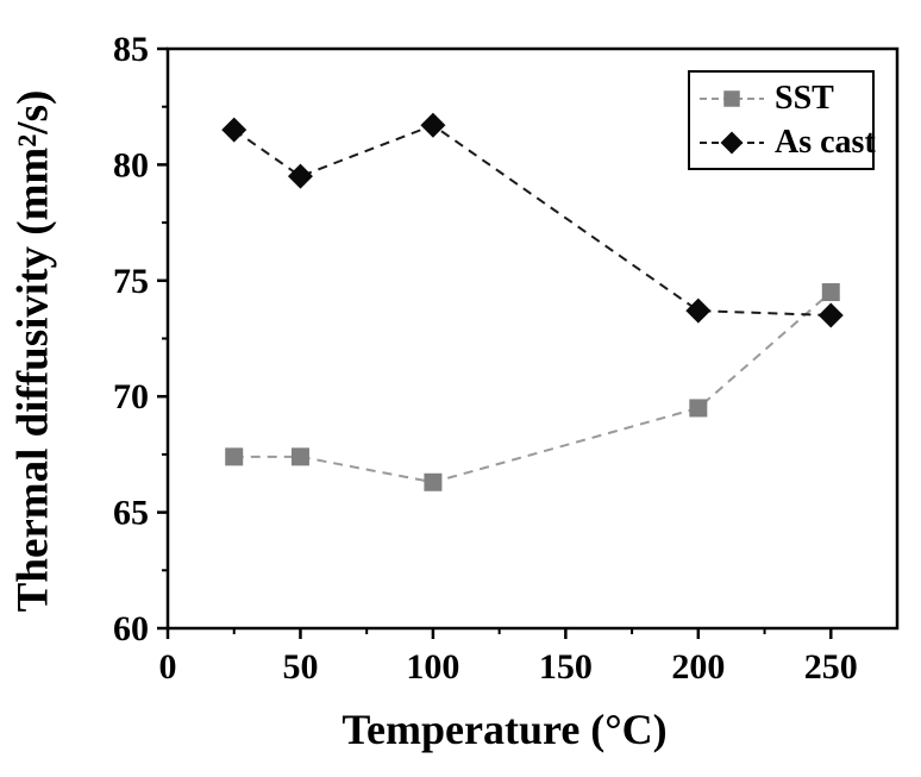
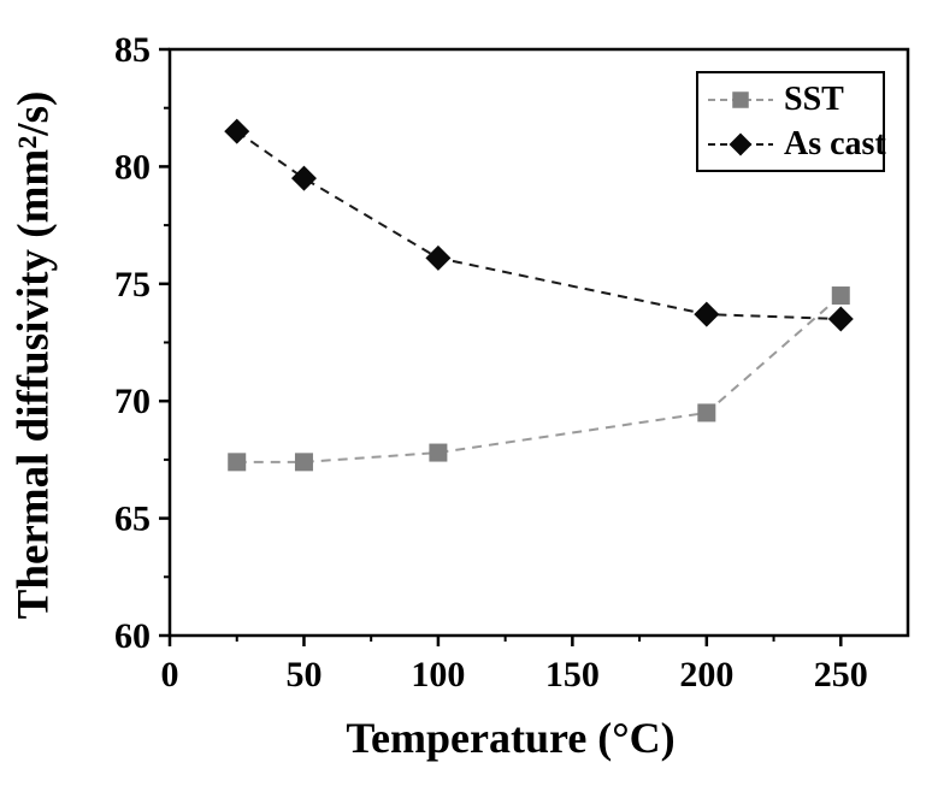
SST/100: 66.3 -> 67.8
As cast/100: 81.7 -> 76.1
